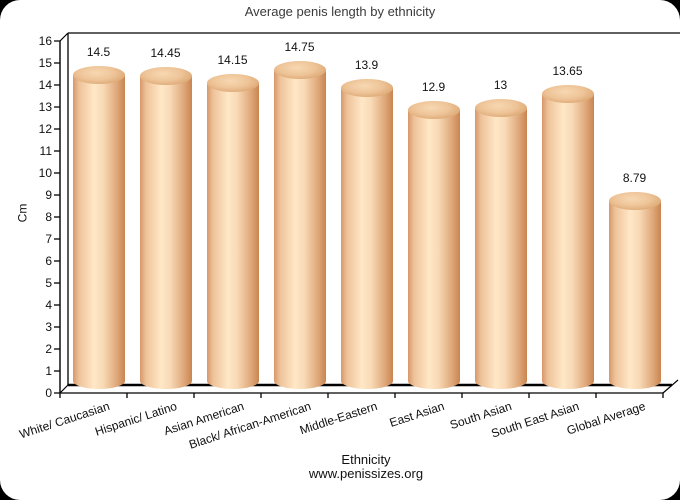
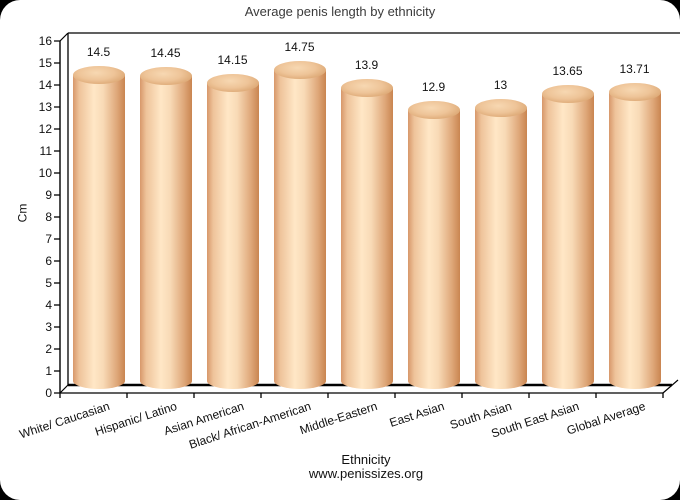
Global Average: 8.79 -> 13.71
